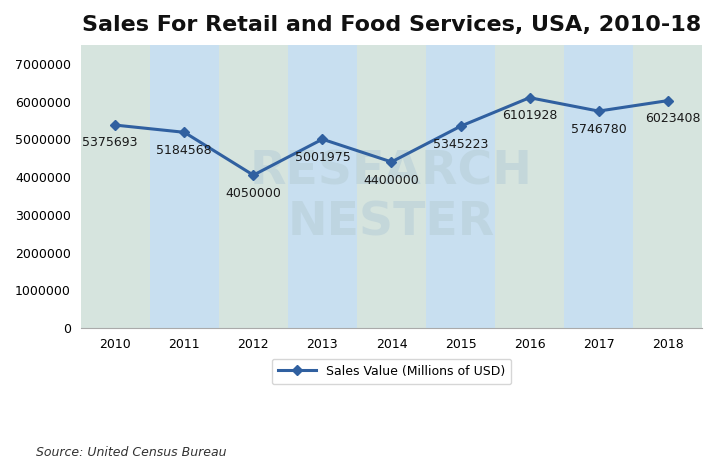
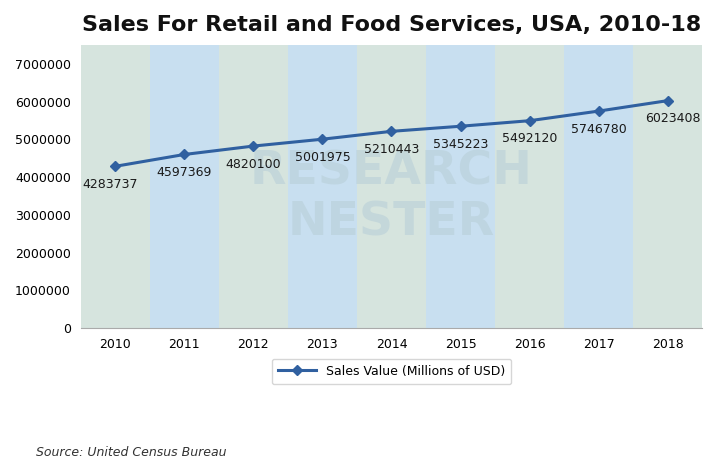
2010: 5375693 -> 4283737
2011: 5184568 -> 4597369
2012: 4050000 -> 4820000
2014: 4400000 -> 5210000
2016: 6101928 -> 5492120
